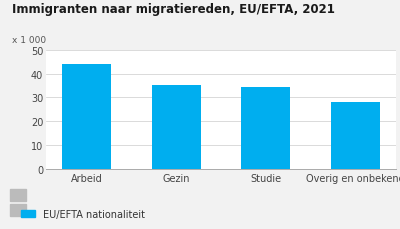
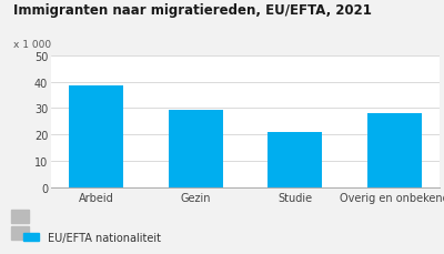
Arbeid: 44.0 -> 38.5
Gezin: 35.0 -> 29.5
Studie: 34.5 -> 21.0
